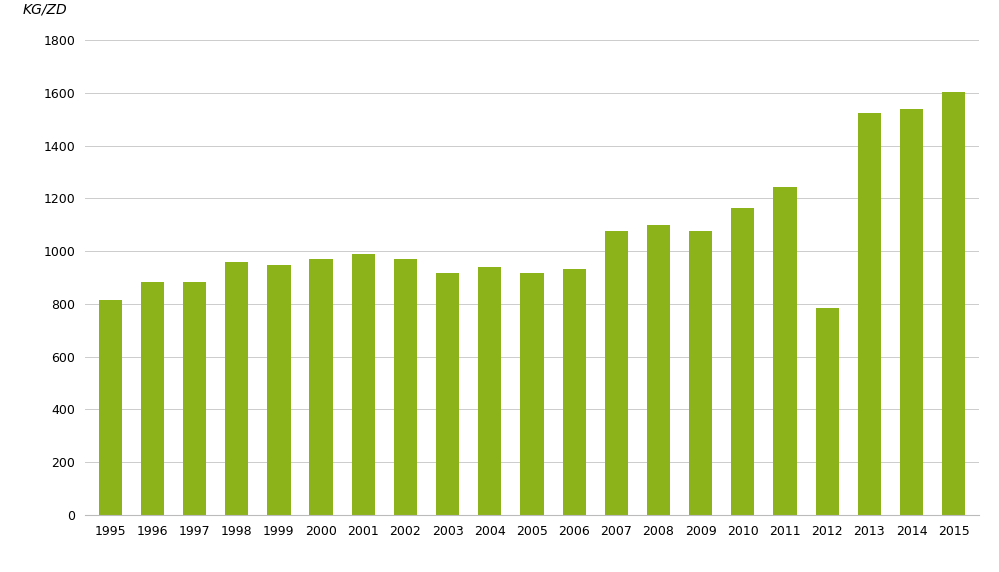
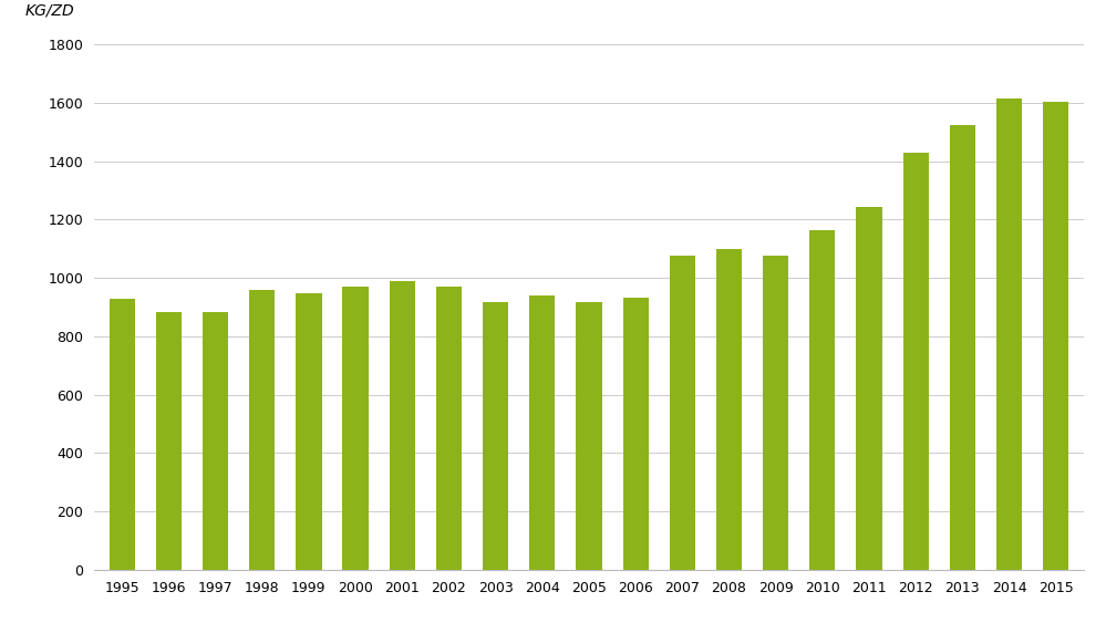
1995: 815 -> 930
2012: 785 -> 1430
2014: 1540 -> 1614
